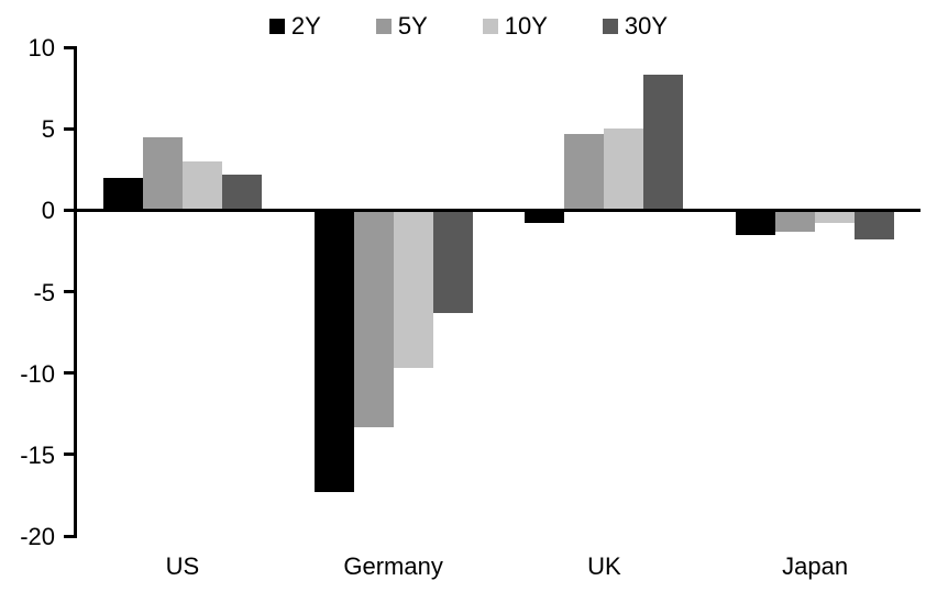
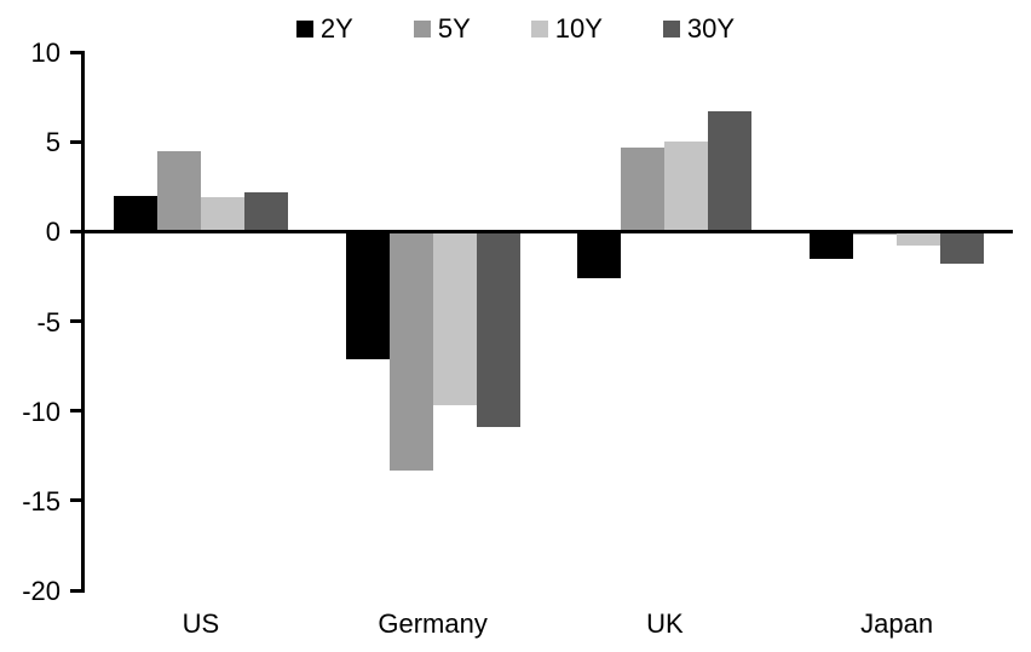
10Y/US: 3.0 -> 1.9
2Y/Germany: -17.3 -> -7.1
30Y/Germany: -6.3 -> -10.9
2Y/UK: -0.8 -> -2.6
30Y/UK: 8.3 -> 6.7
5Y/Japan: -1.3 -> -0.2
